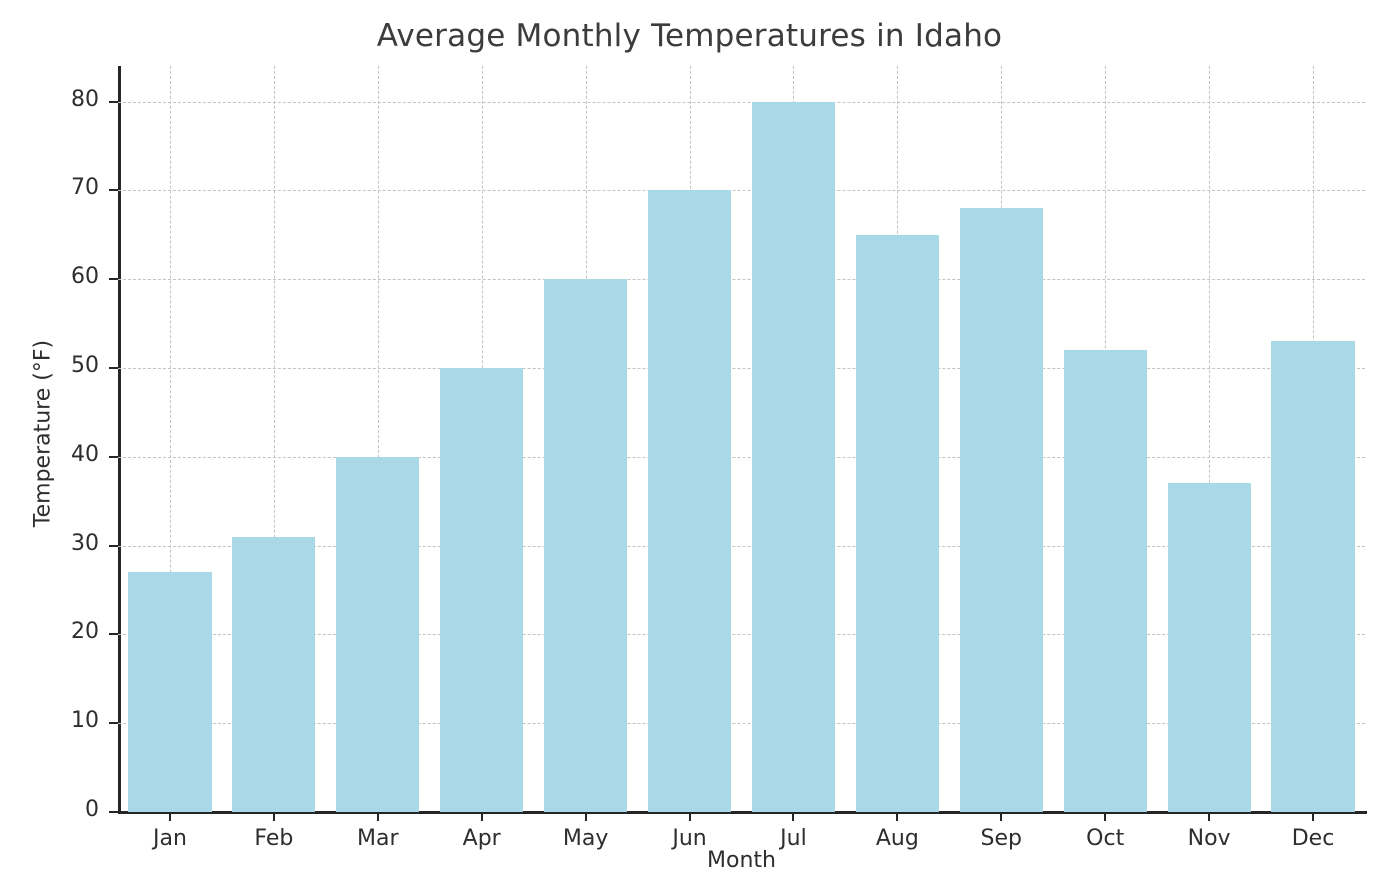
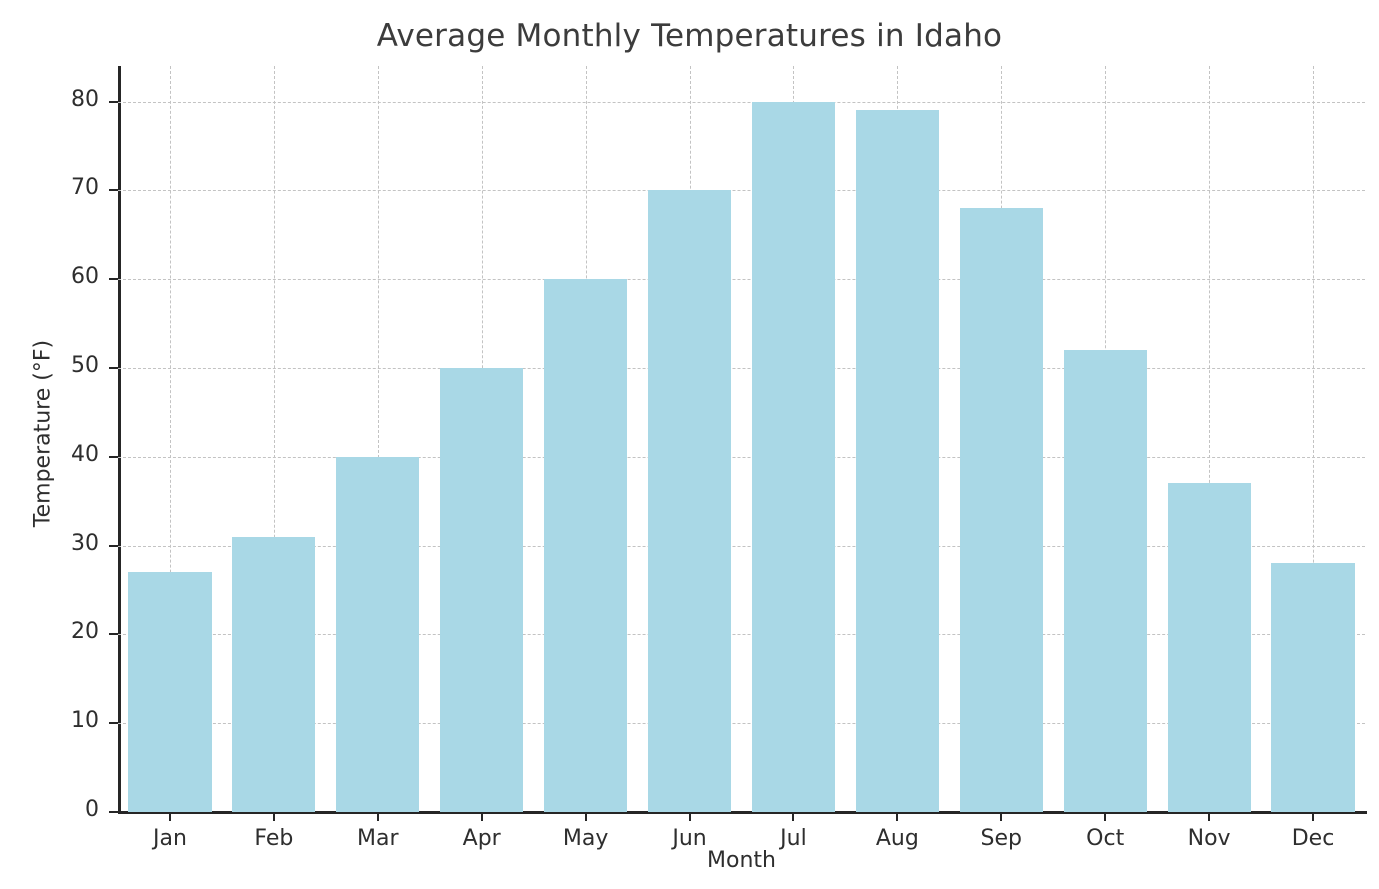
Aug: 65 -> 79
Dec: 53 -> 28
